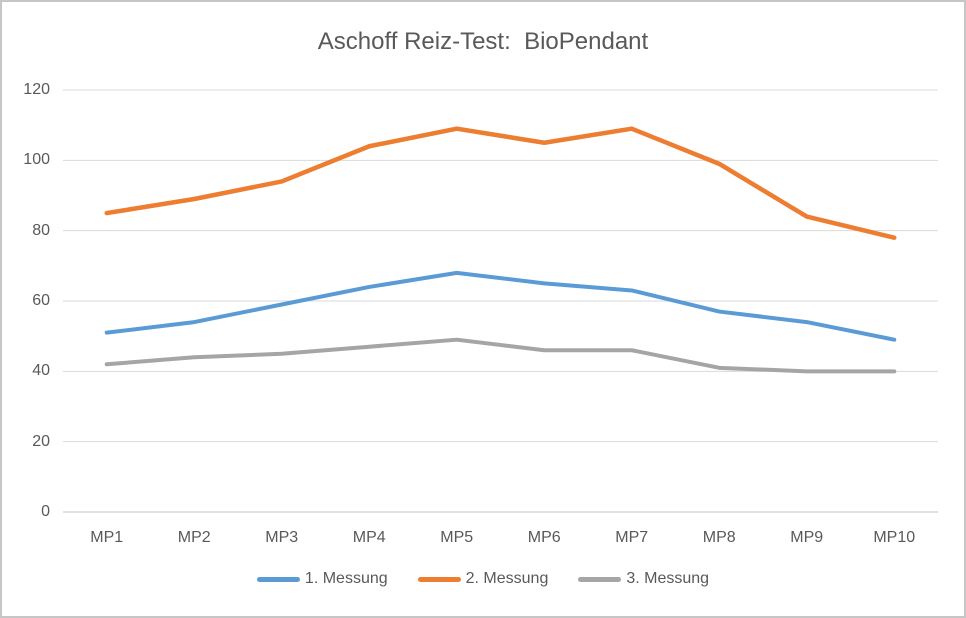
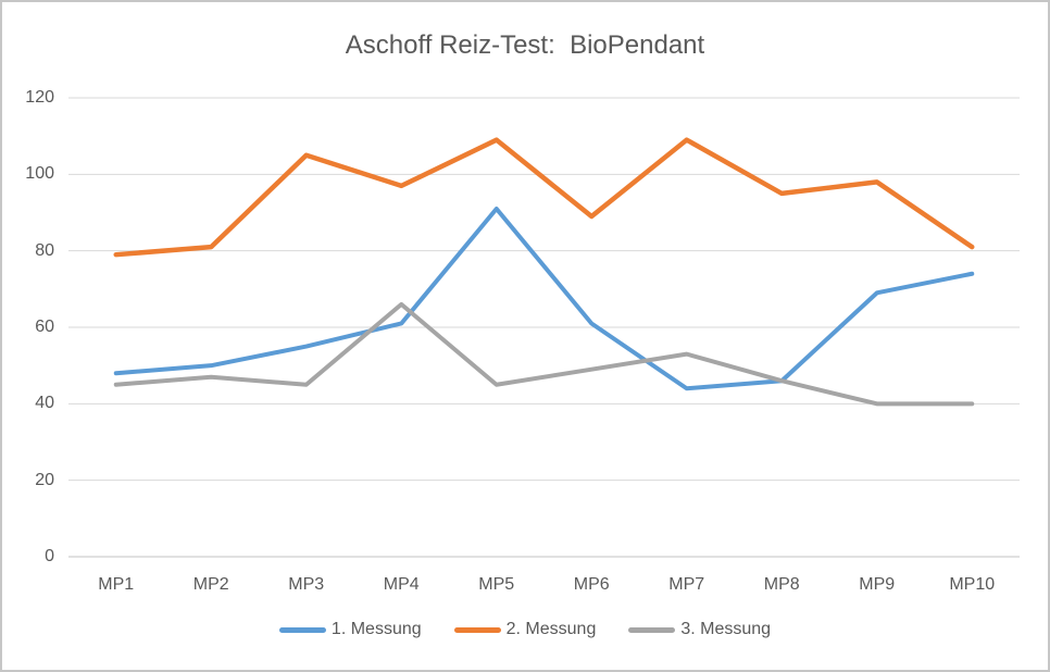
1. Messung/MP1: 51 -> 48
2. Messung/MP1: 85 -> 79
3. Messung/MP1: 42 -> 45
1. Messung/MP2: 54 -> 50
2. Messung/MP2: 89 -> 81
3. Messung/MP2: 44 -> 47
1. Messung/MP3: 59 -> 55
2. Messung/MP3: 94 -> 105
1. Messung/MP4: 64 -> 61
2. Messung/MP4: 104 -> 97
3. Messung/MP4: 47 -> 66
1. Messung/MP5: 68 -> 91
3. Messung/MP5: 49 -> 45
1. Messung/MP6: 65 -> 61
2. Messung/MP6: 105 -> 89
3. Messung/MP6: 46 -> 49
1. Messung/MP7: 63 -> 44
3. Messung/MP7: 46 -> 53
1. Messung/MP8: 57 -> 46
2. Messung/MP8: 99 -> 95
3. Messung/MP8: 41 -> 46
1. Messung/MP9: 54 -> 69
2. Messung/MP9: 84 -> 98
1. Messung/MP10: 49 -> 74
2. Messung/MP10: 78 -> 81
